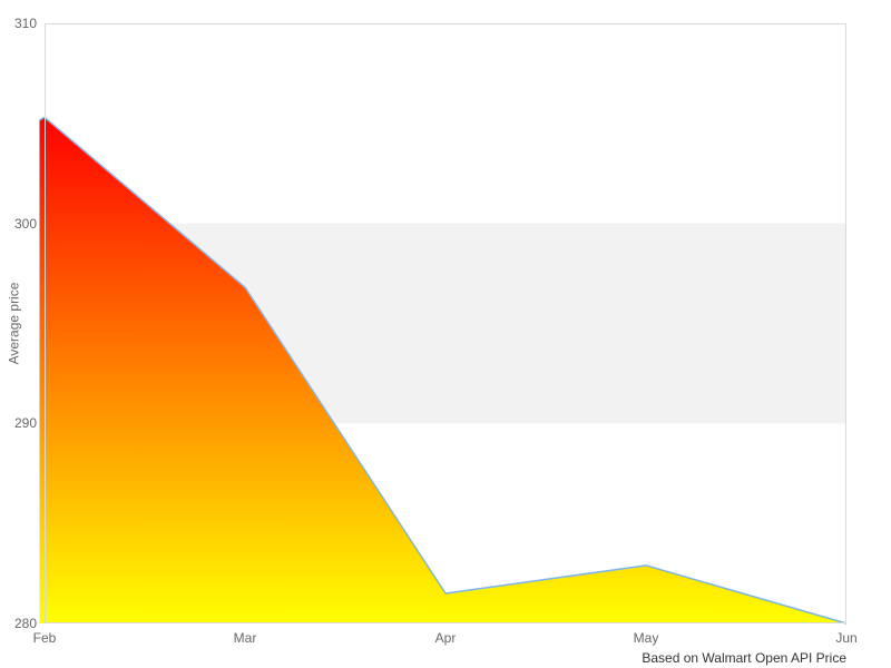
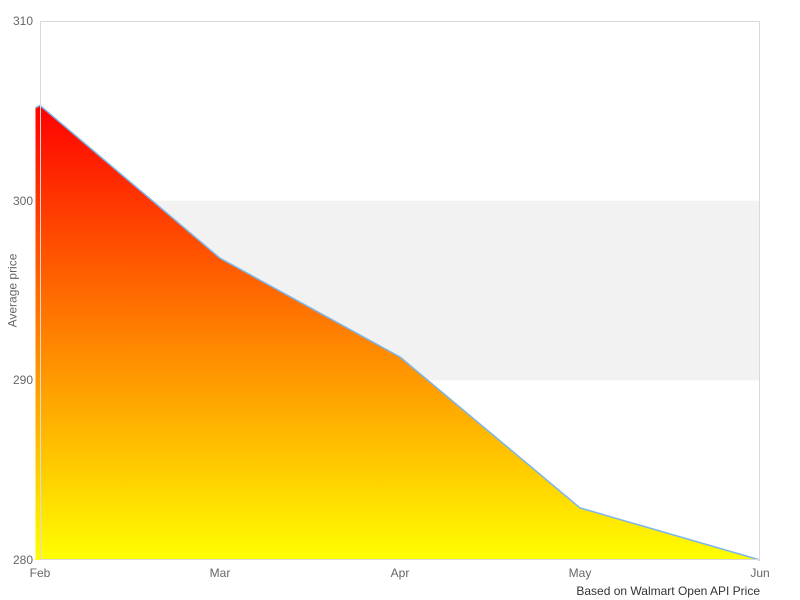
Apr: 281.5 -> 291.3
